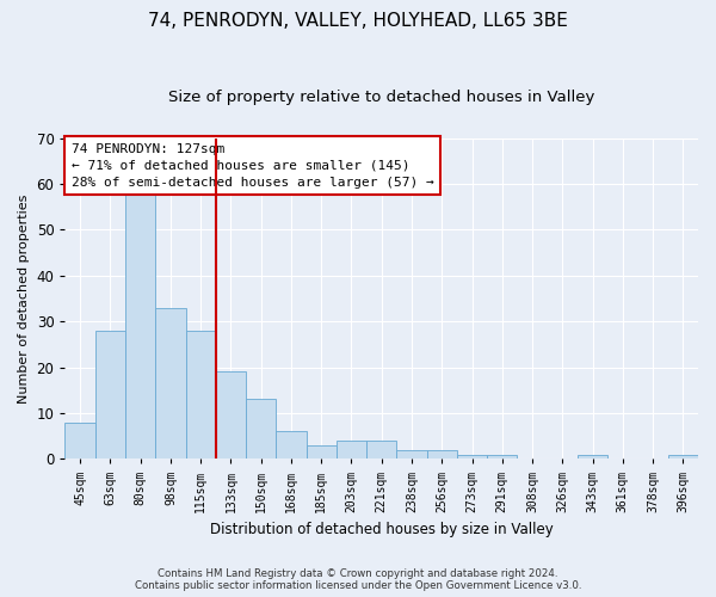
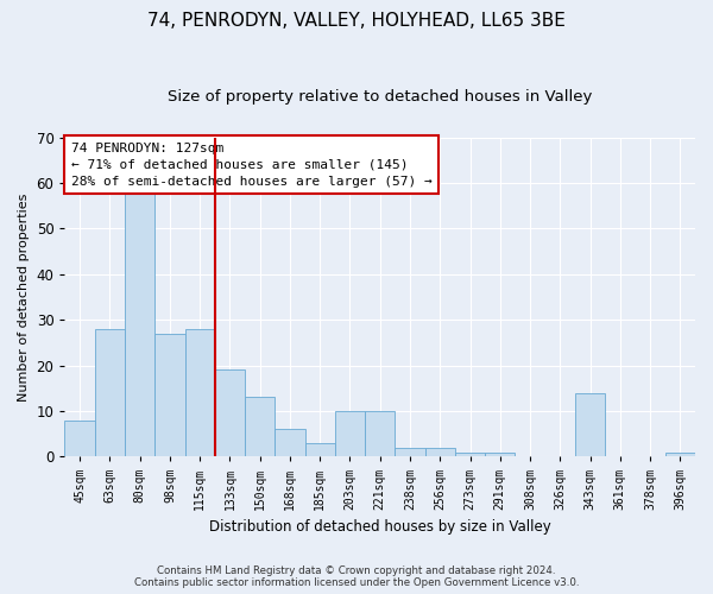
98sqm: 33 -> 27
203sqm: 4 -> 10
221sqm: 4 -> 10
343sqm: 1 -> 14
